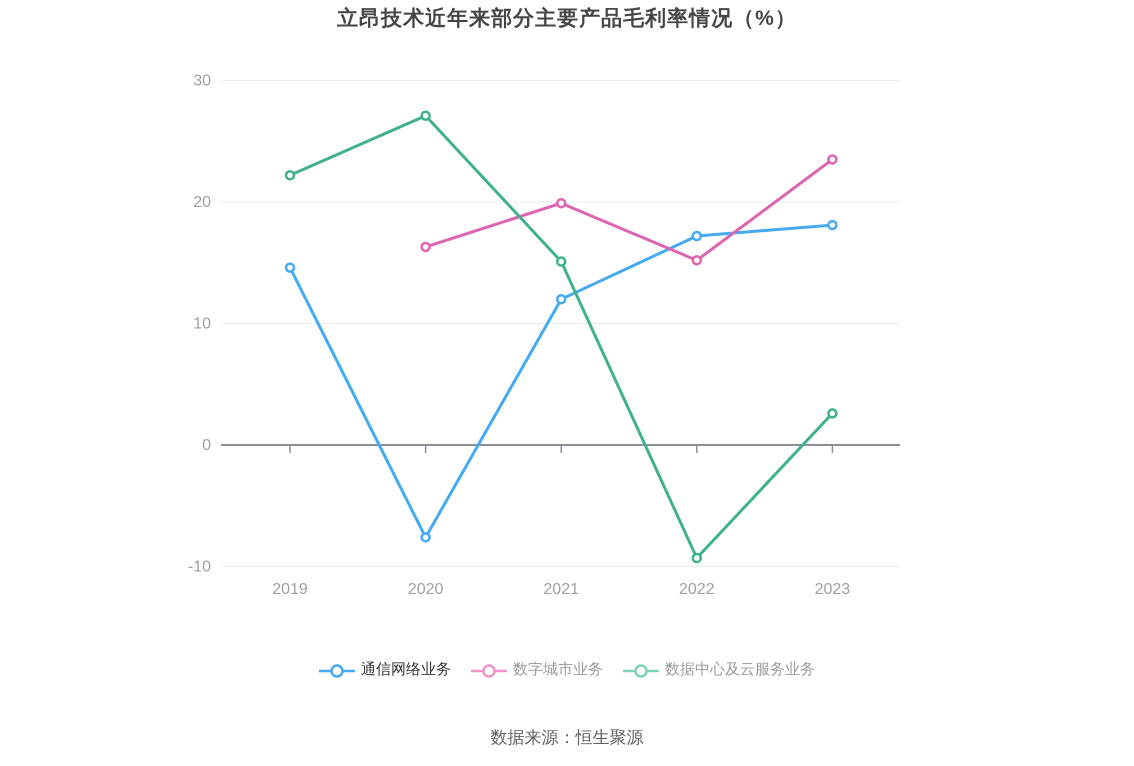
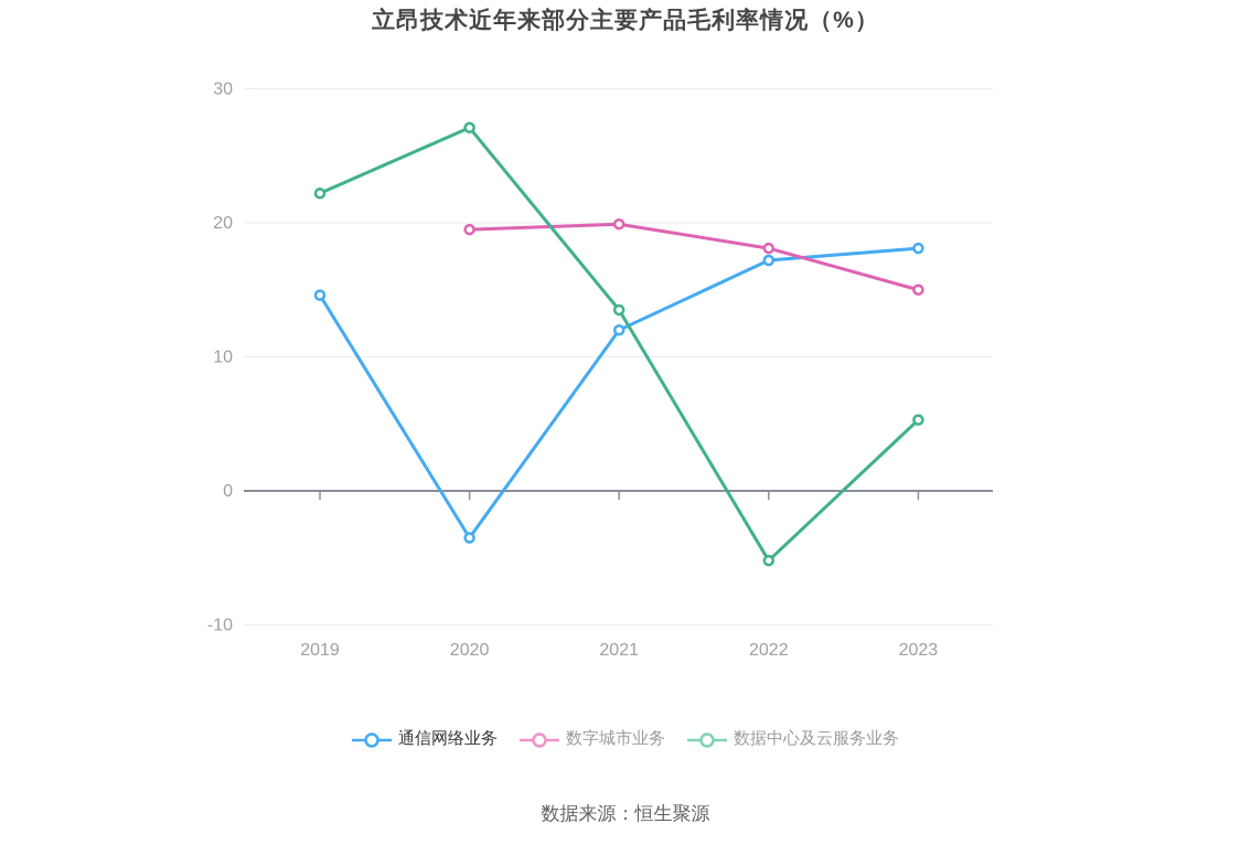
通信网络业务/2020: -7.6 -> -3.5
数字城市业务/2020: 16.3 -> 19.5
数据中心及云服务业务/2021: 15.1 -> 13.5
数字城市业务/2022: 15.2 -> 18.1
数据中心及云服务业务/2022: -9.3 -> -5.2
数字城市业务/2023: 23.5 -> 15.0
数据中心及云服务业务/2023: 2.6 -> 5.3
